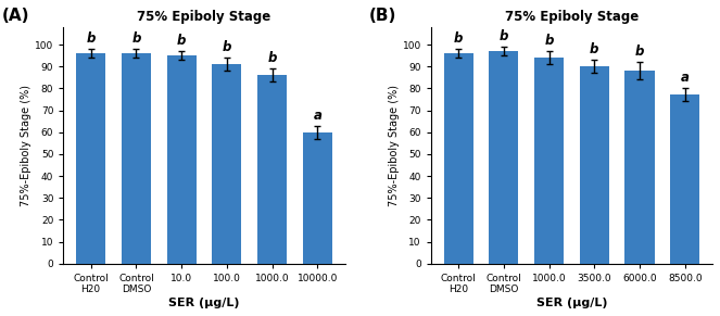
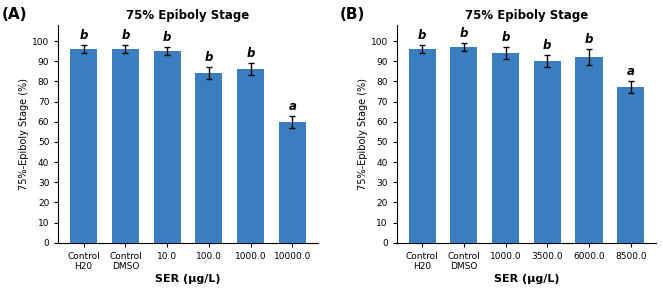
100.0: 91 -> 84
6000.0: 88 -> 92
